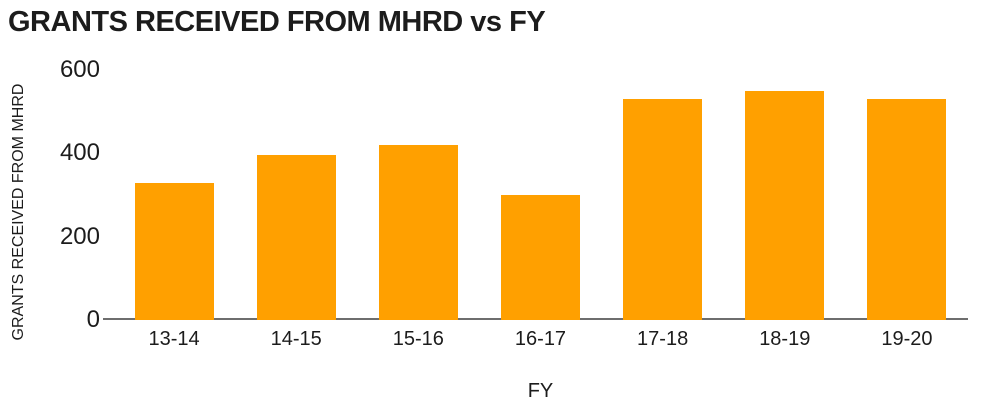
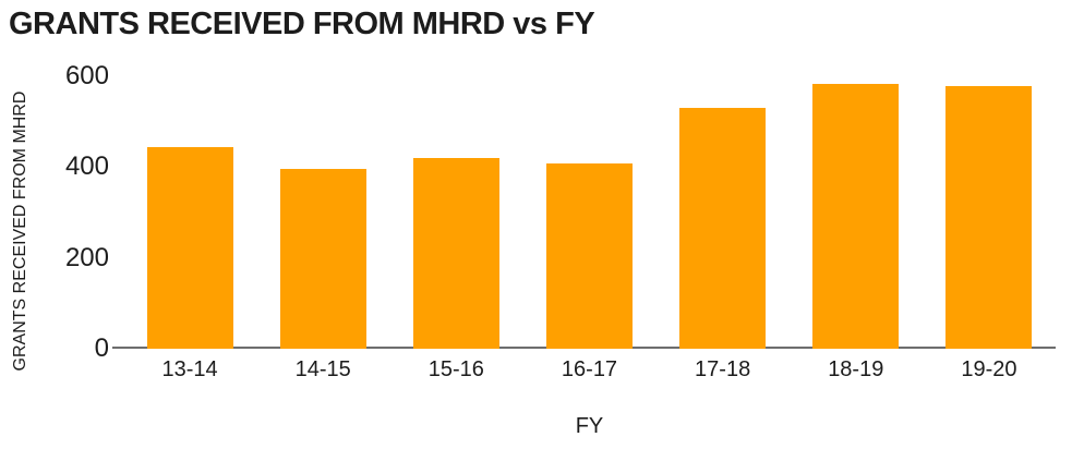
13-14: 330 -> 440
16-17: 300 -> 410
18-19: 550 -> 580
19-20: 530 -> 580
